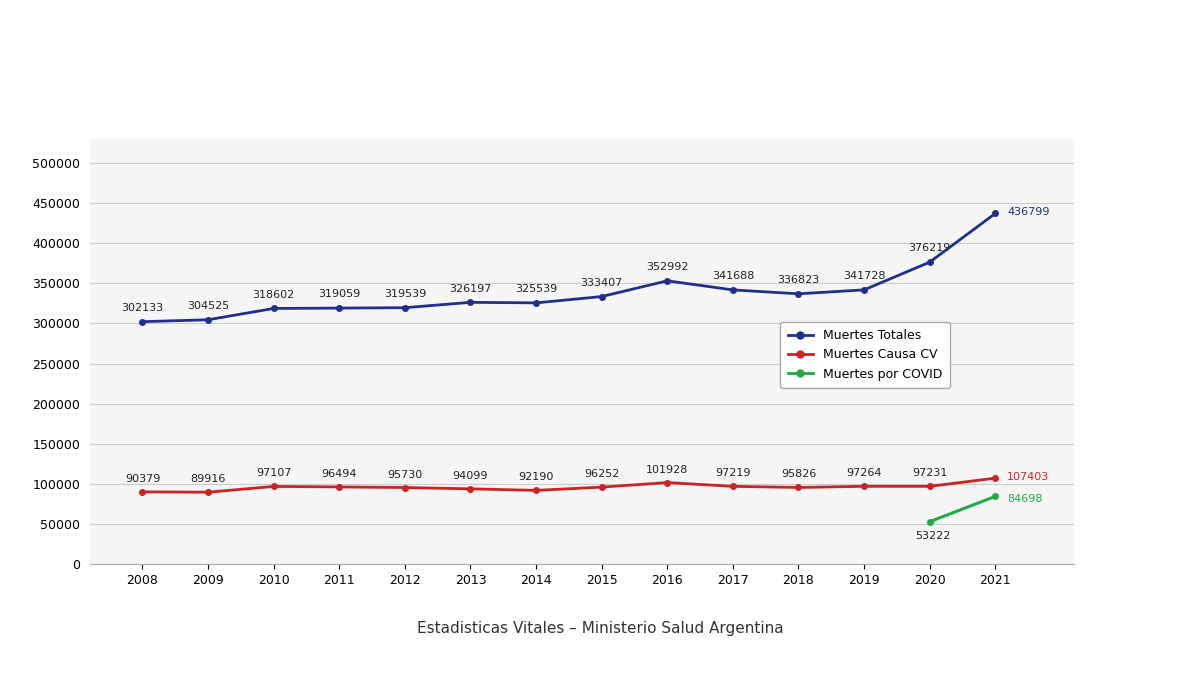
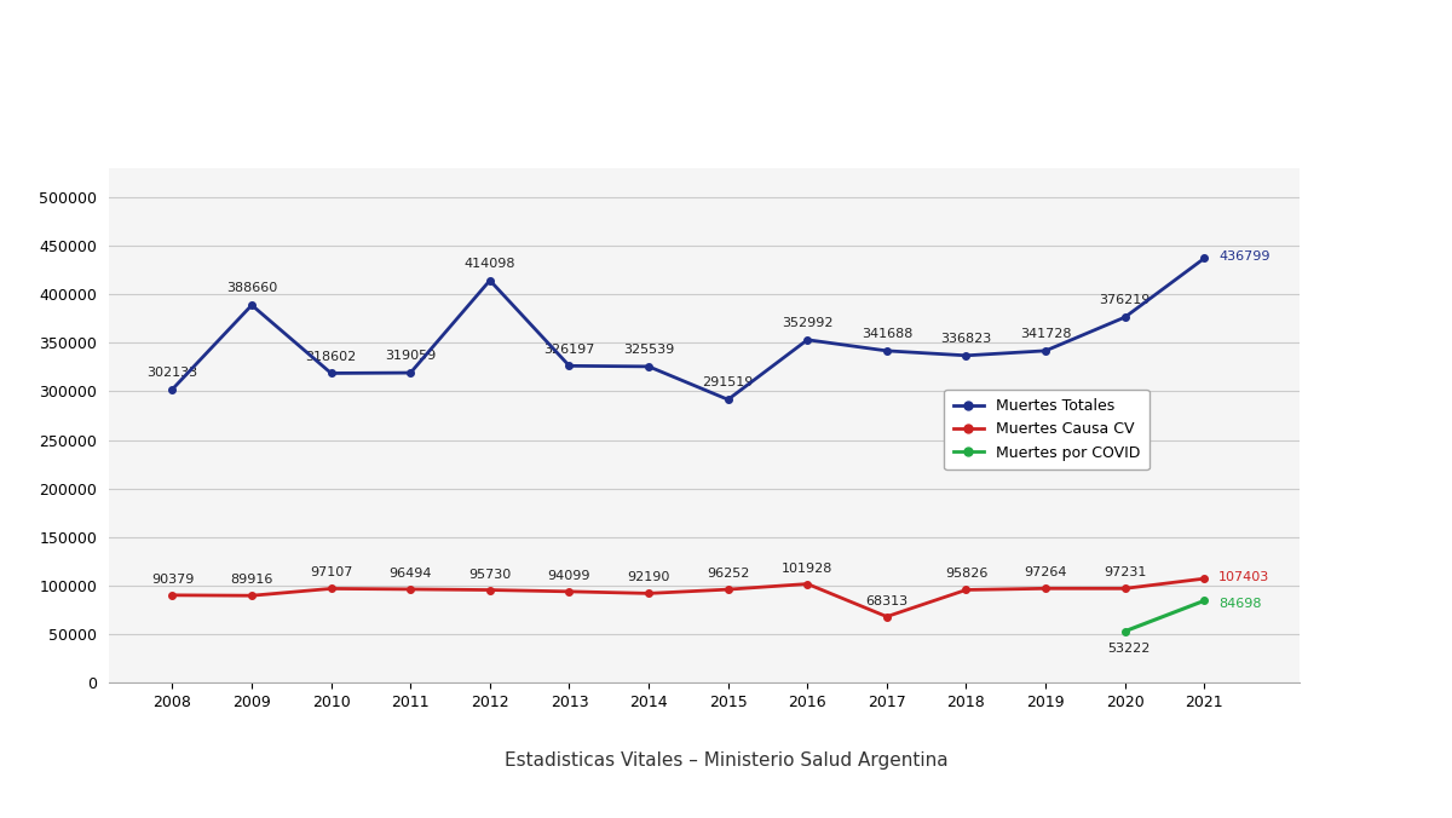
Muertes Totales/2009: 304525 -> 388660
Muertes Totales/2012: 319539 -> 414098
Muertes Totales/2015: 333407 -> 291519
Muertes Causa CV/2017: 97219 -> 68313
